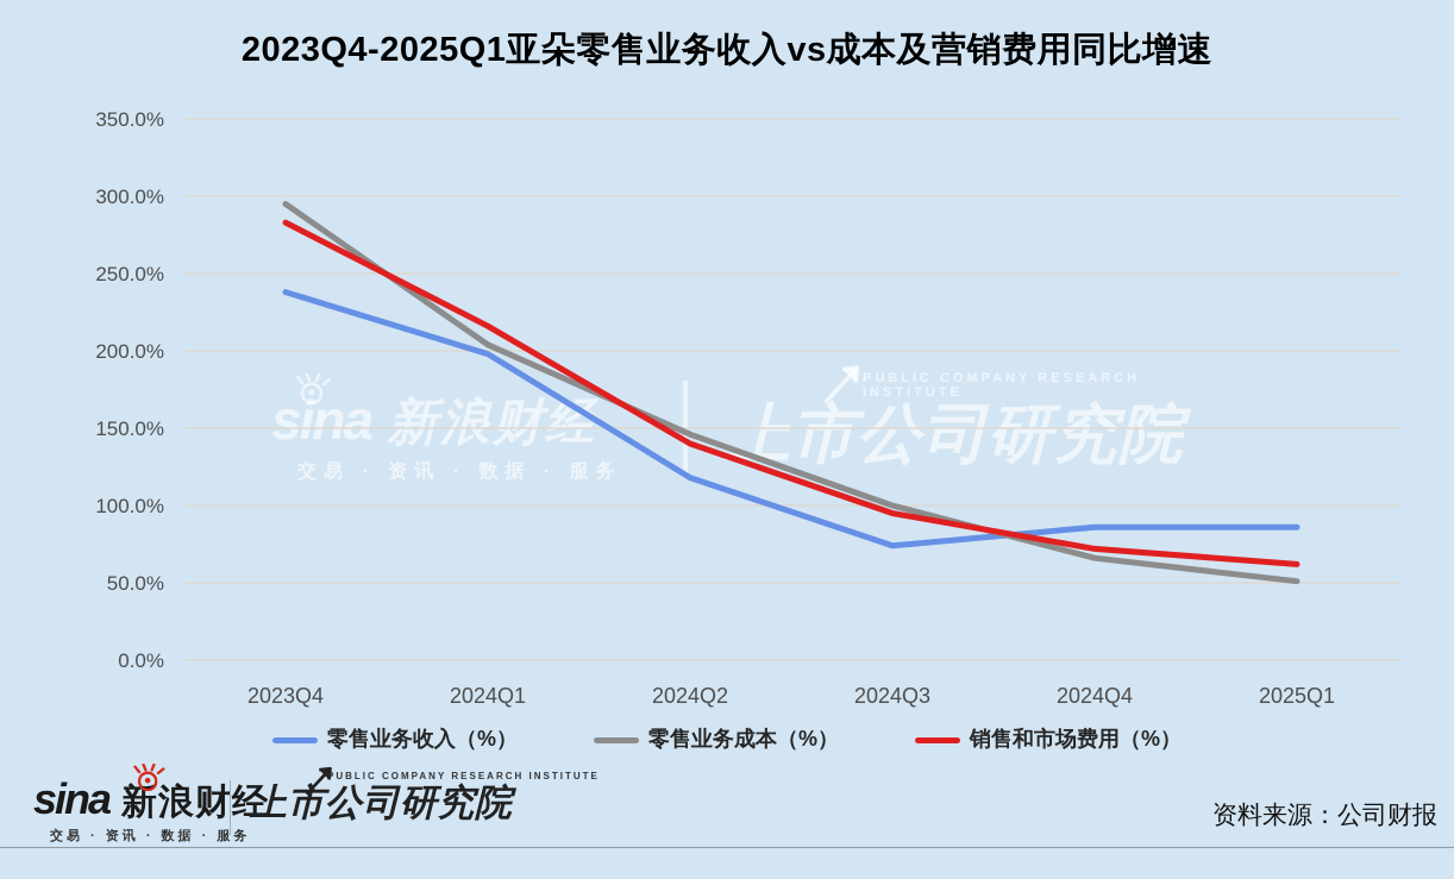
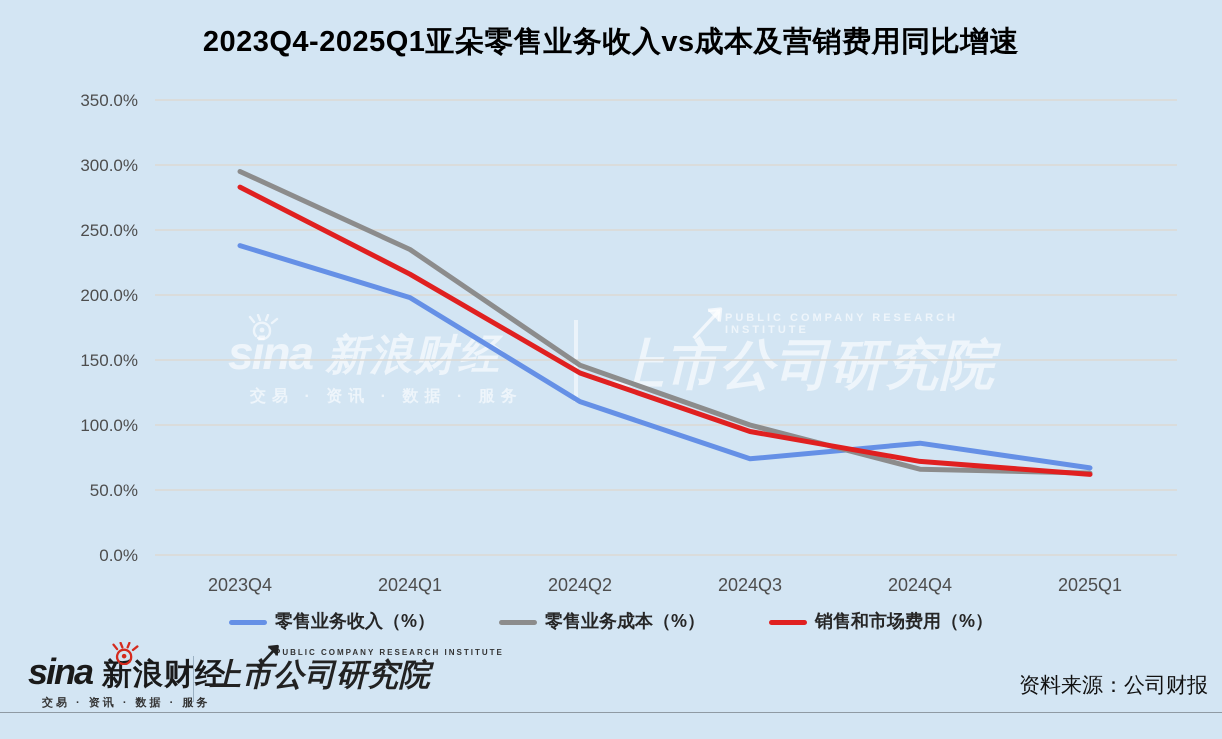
零售业务成本（%）/2024Q1: 204% -> 235%
零售业务收入（%）/2025Q1: 86% -> 67%
零售业务成本（%）/2025Q1: 51% -> 63%
